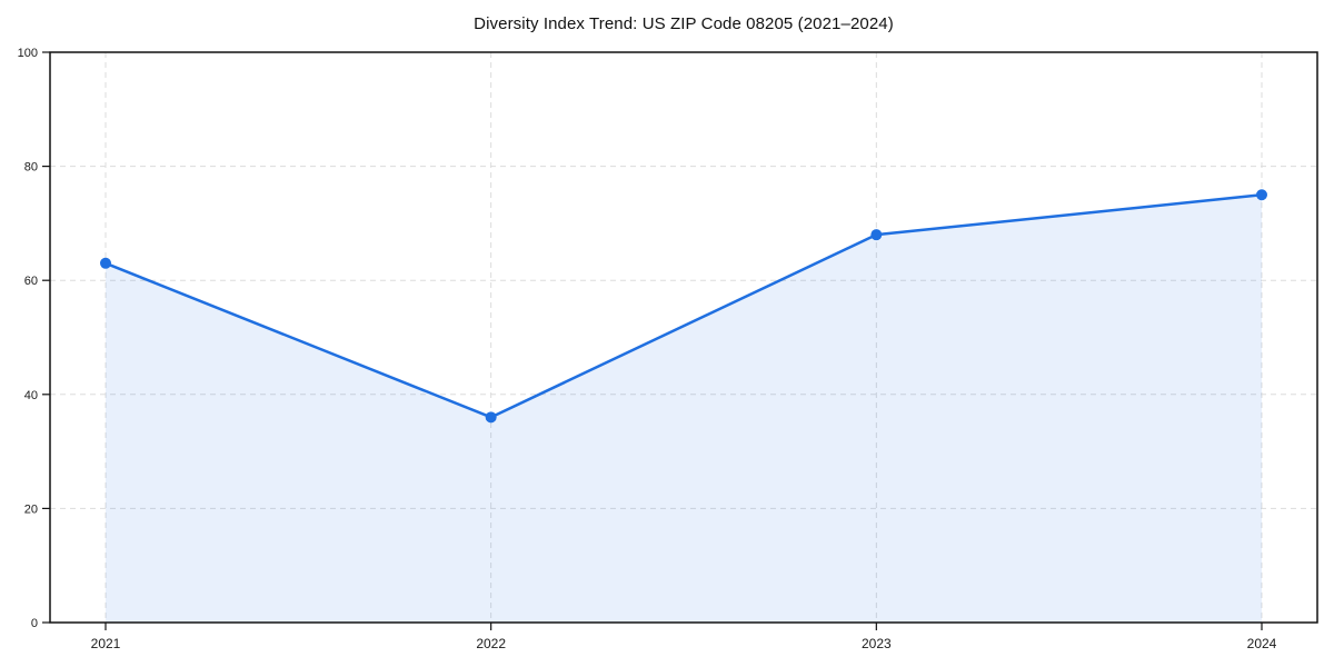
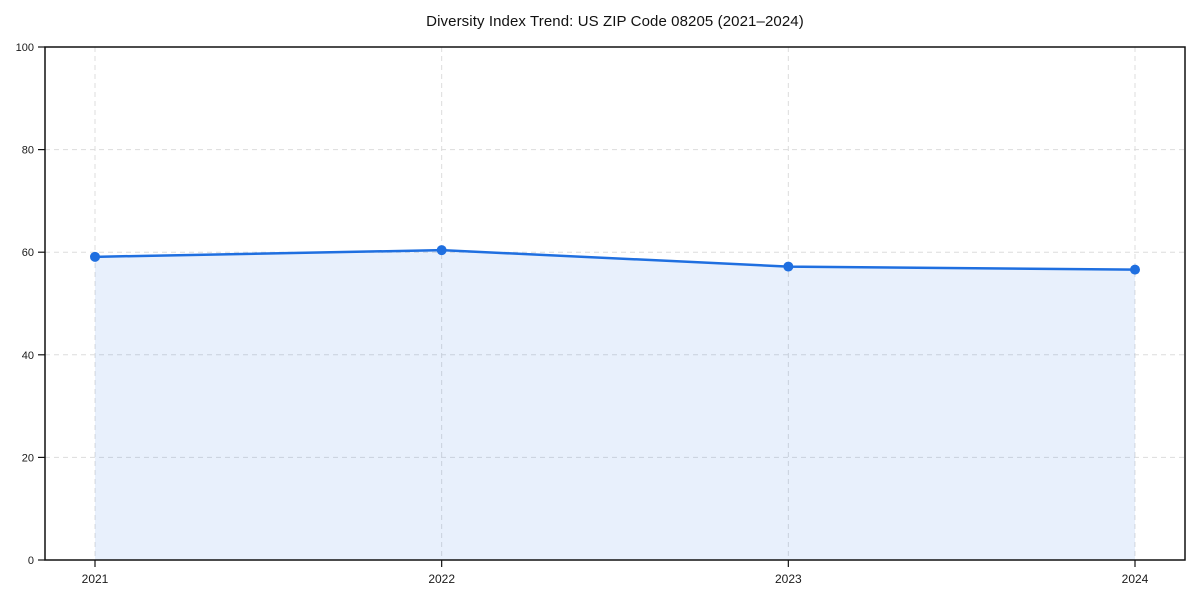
2021: 63 -> 59
2022: 36 -> 60
2023: 68 -> 57
2024: 75 -> 57
